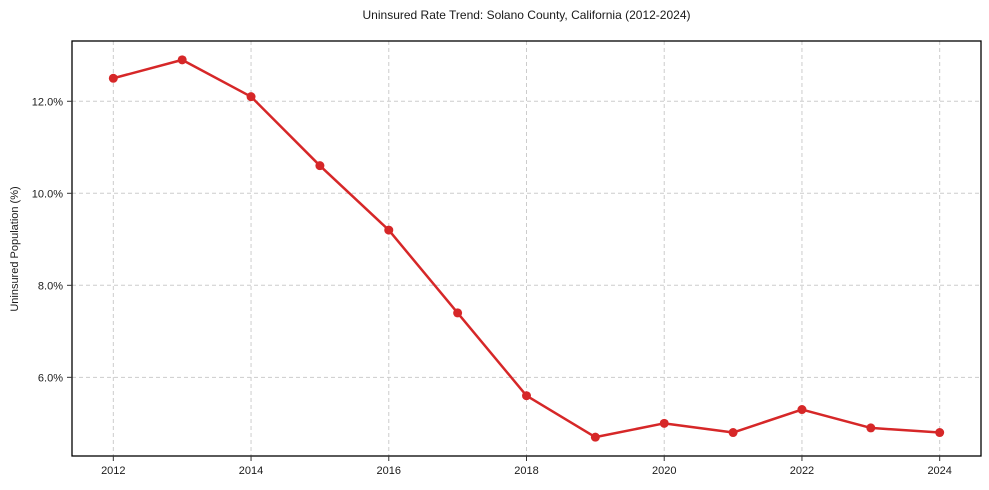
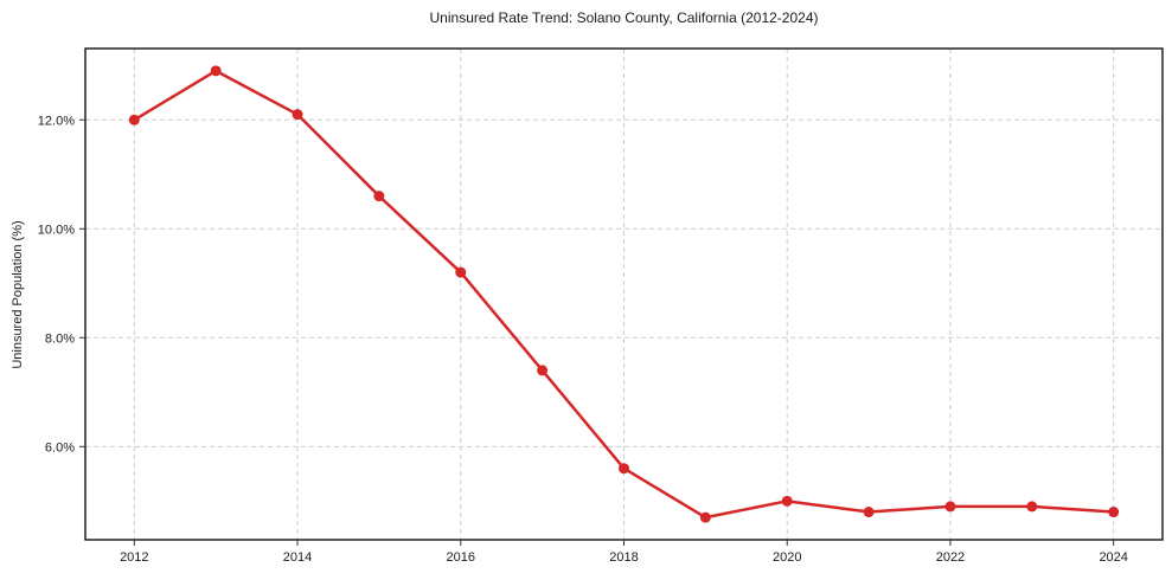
2012: 12.5% -> 12.0%
2022: 5.3% -> 4.9%
